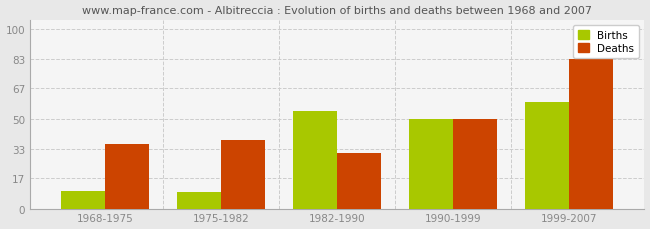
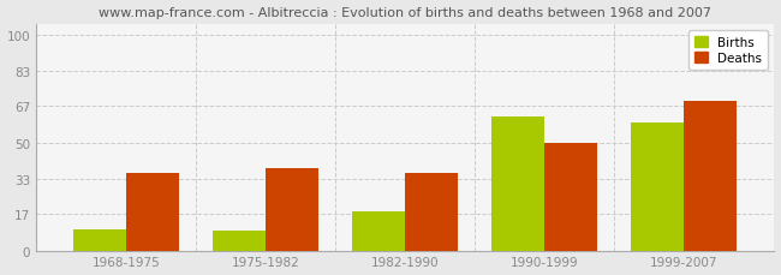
Births/1982-1990: 54 -> 18
Deaths/1982-1990: 31 -> 36
Births/1990-1999: 50 -> 62
Deaths/1999-2007: 83 -> 69
